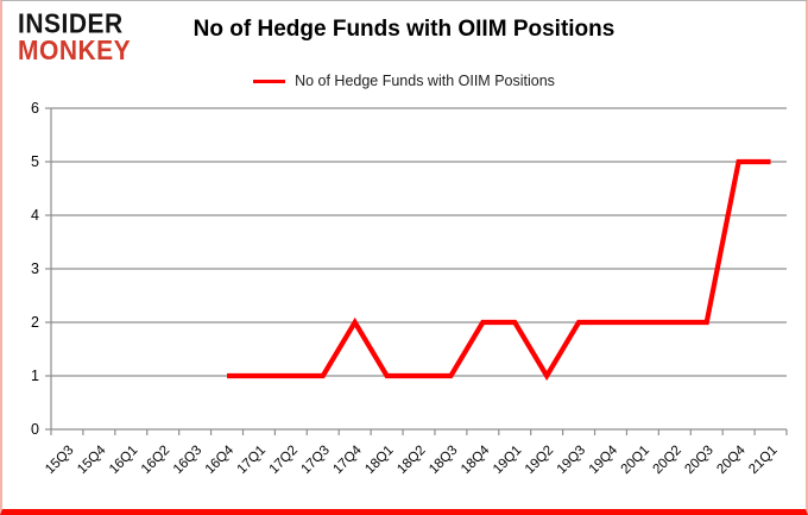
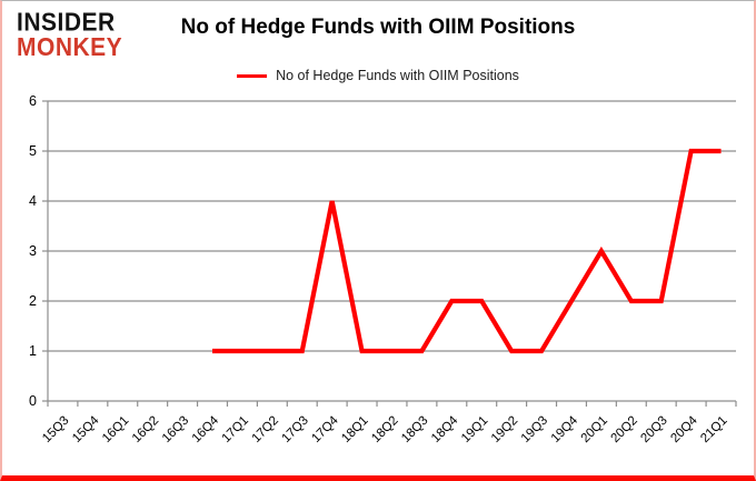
17Q4: 2 -> 4
19Q3: 2 -> 1
20Q1: 2 -> 3
